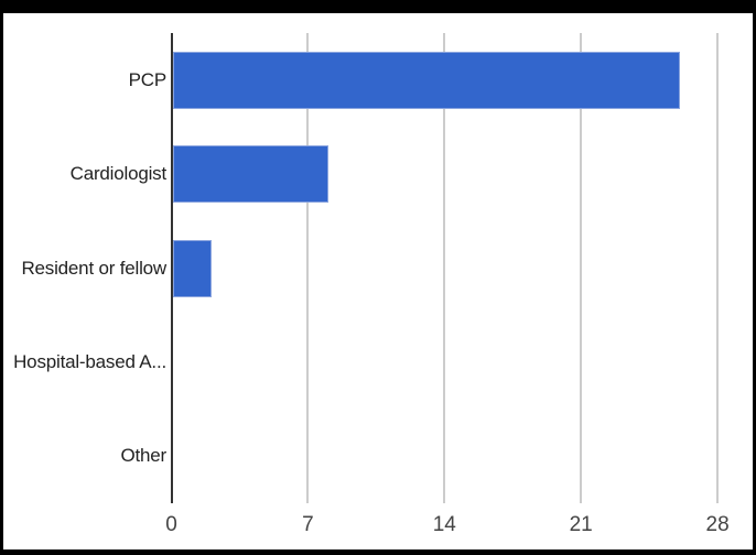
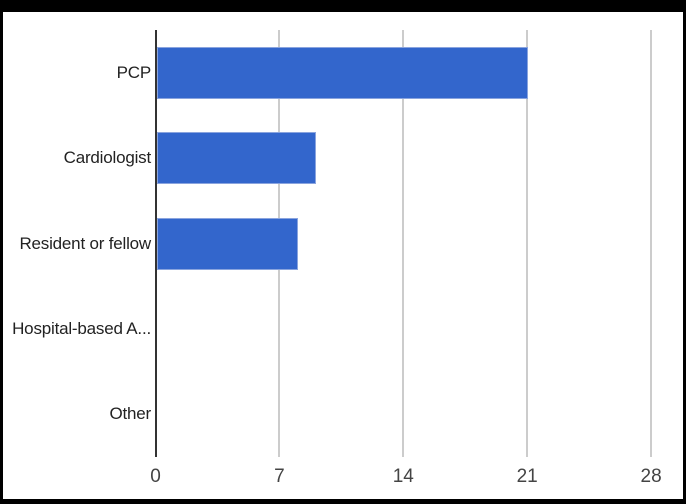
PCP: 26 -> 21
Cardiologist: 8 -> 9
Resident or fellow: 2 -> 8
